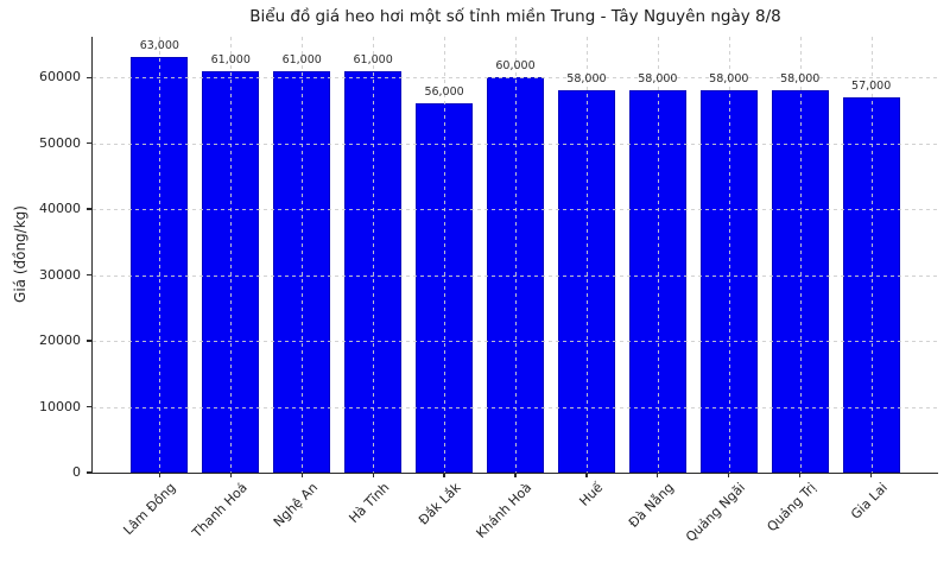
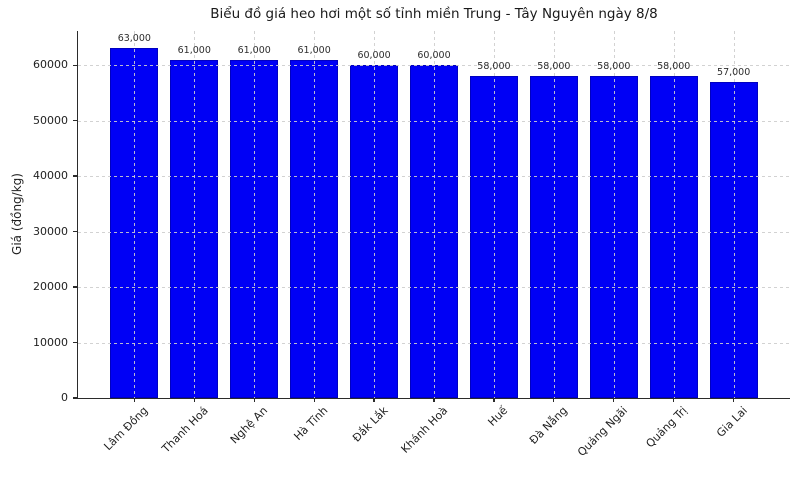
Đắk Lắk: 56,000 -> 60,000
